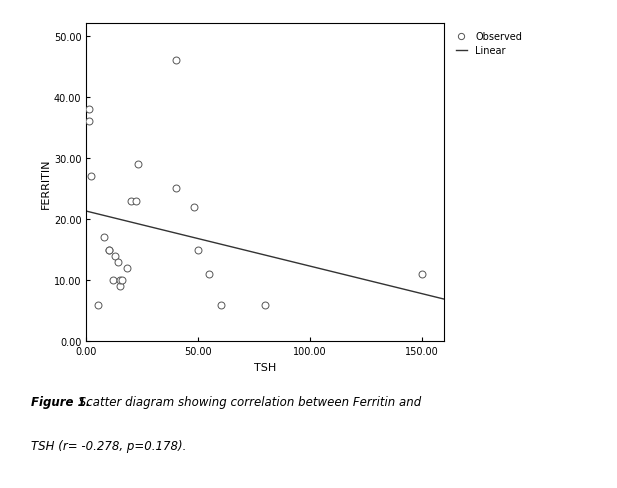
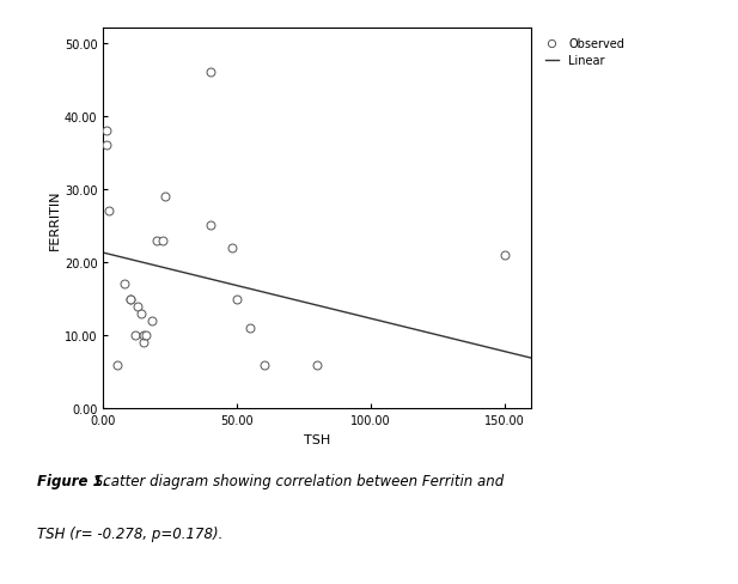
150.00: 11 -> 21
